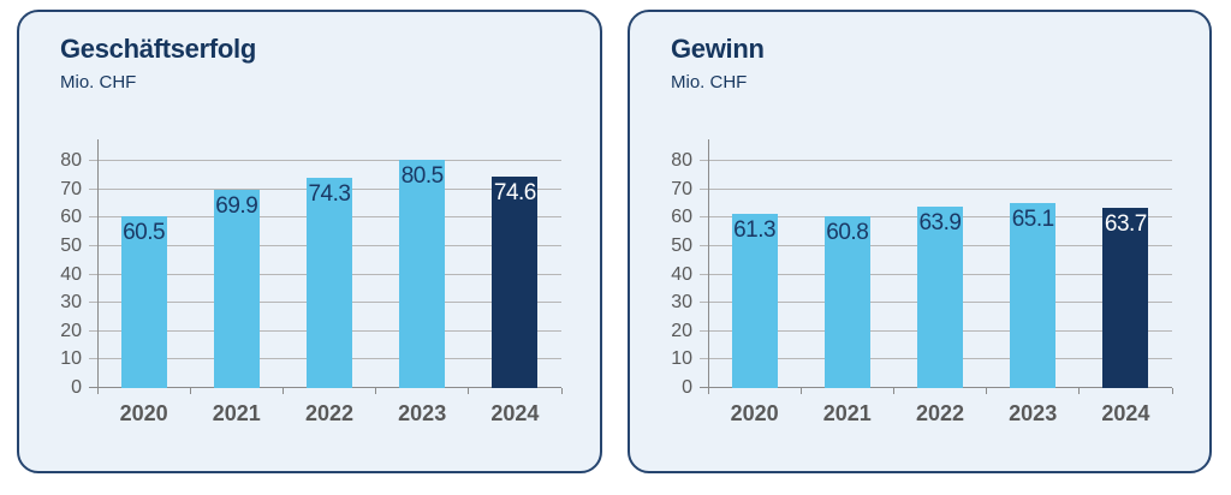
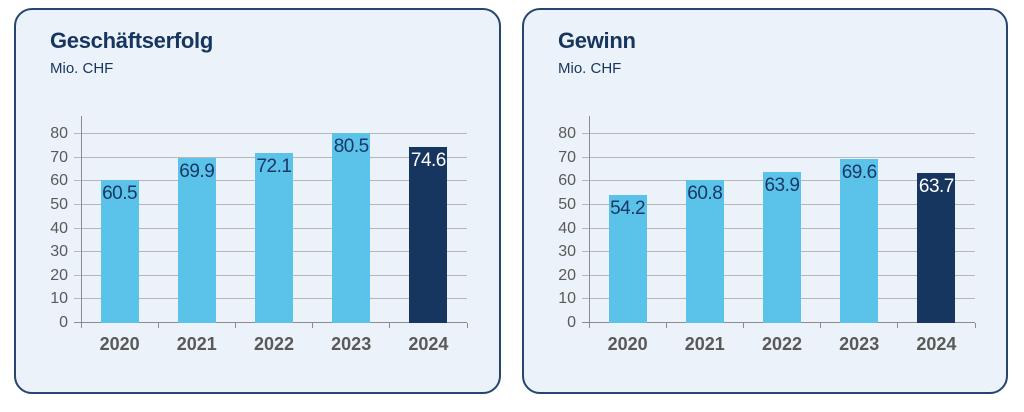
Geschäftserfolg/2022: 74.3 -> 72.1
Gewinn/2020: 61.3 -> 54.2
Gewinn/2023: 65.1 -> 69.6
